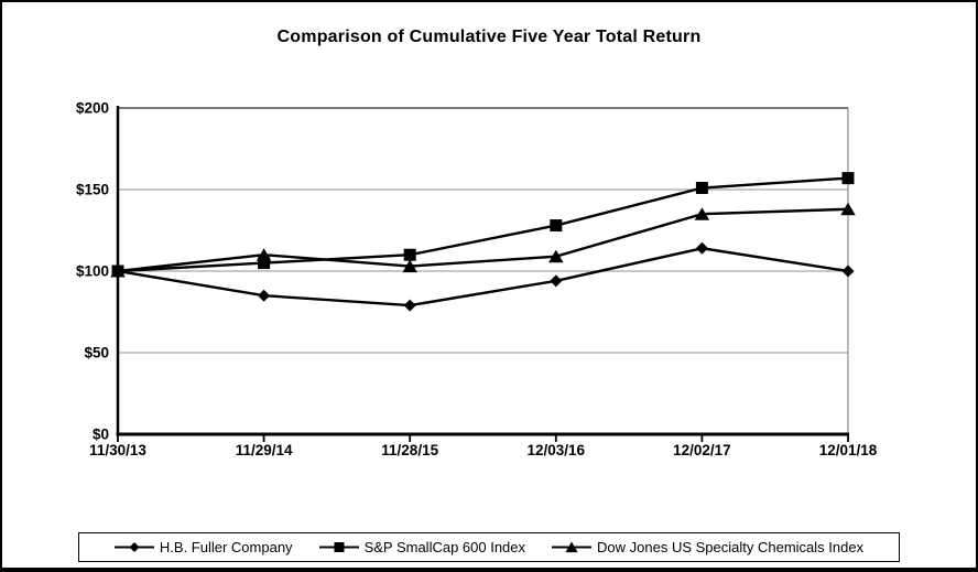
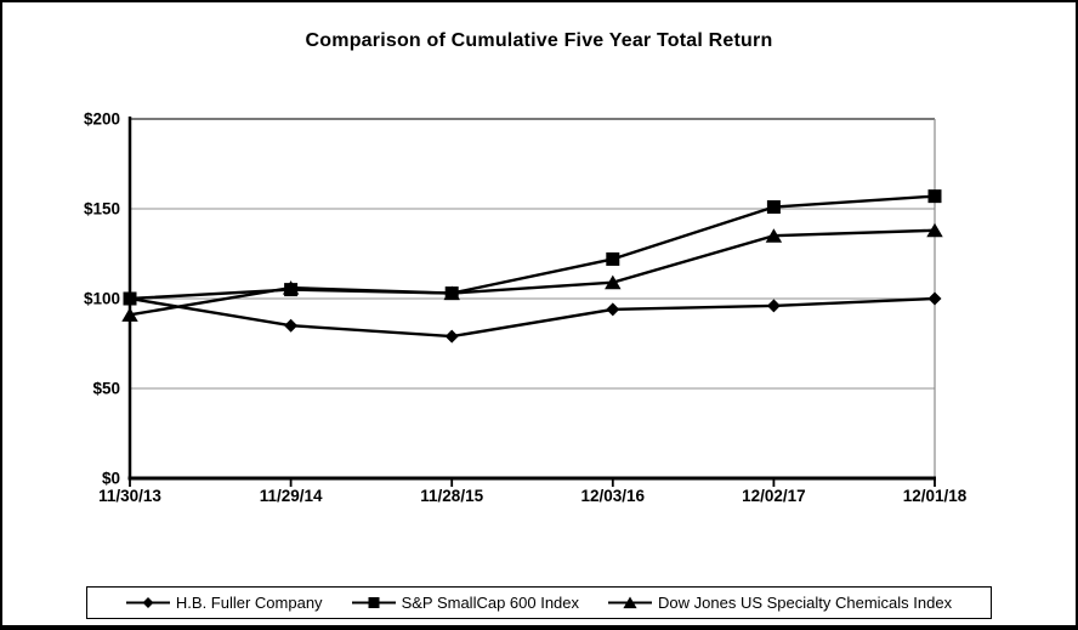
Dow Jones US Specialty Chemicals Index/11/30/13: $100 -> $91
Dow Jones US Specialty Chemicals Index/11/29/14: $110 -> $106
S&P SmallCap 600 Index/11/28/15: $110 -> $103
S&P SmallCap 600 Index/12/03/16: $128 -> $122
H.B. Fuller Company/12/02/17: $114 -> $96
